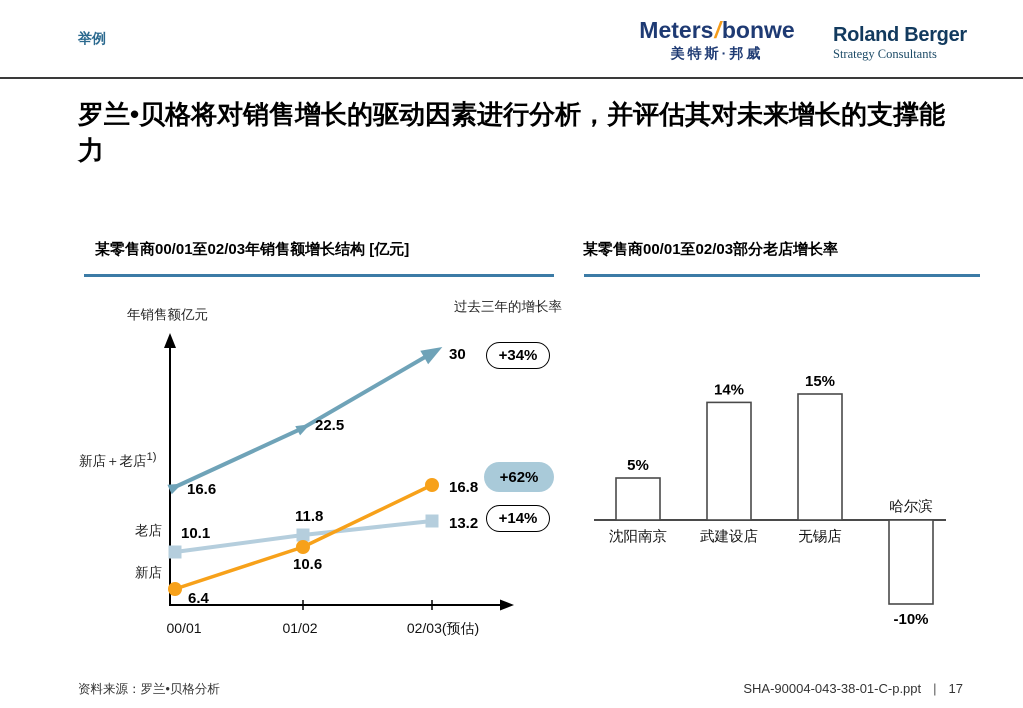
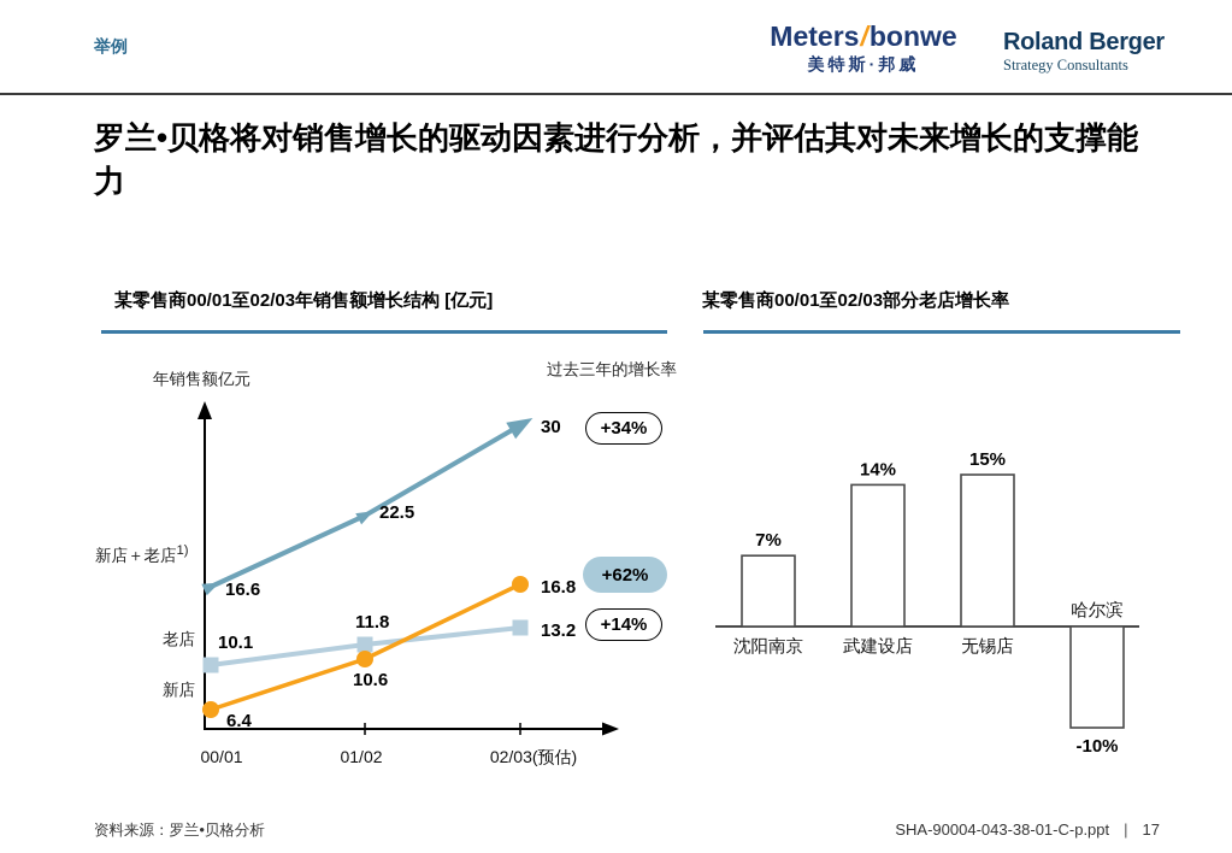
某零售商00/01至02/03部分老店增长率/沈阳南京: 5% -> 7%
